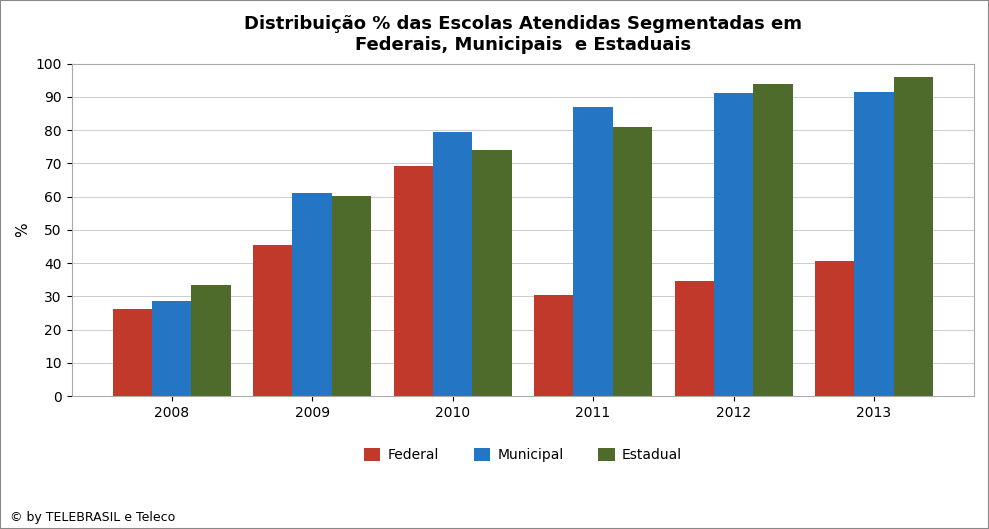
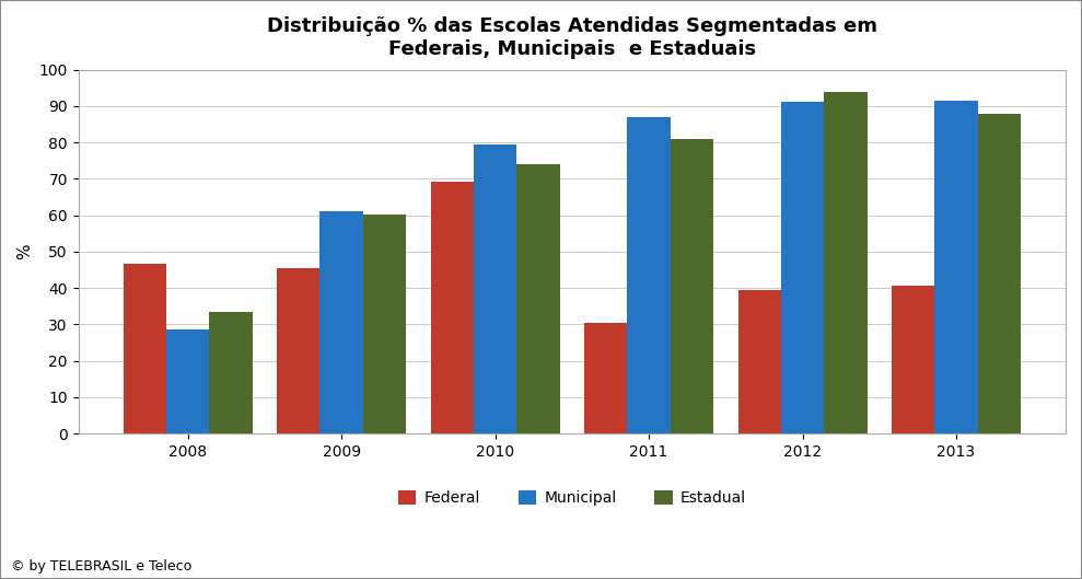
Federal/2008: 26.3 -> 46.5
Federal/2012: 34.6 -> 39.5
Estadual/2013: 96.0 -> 88.0
